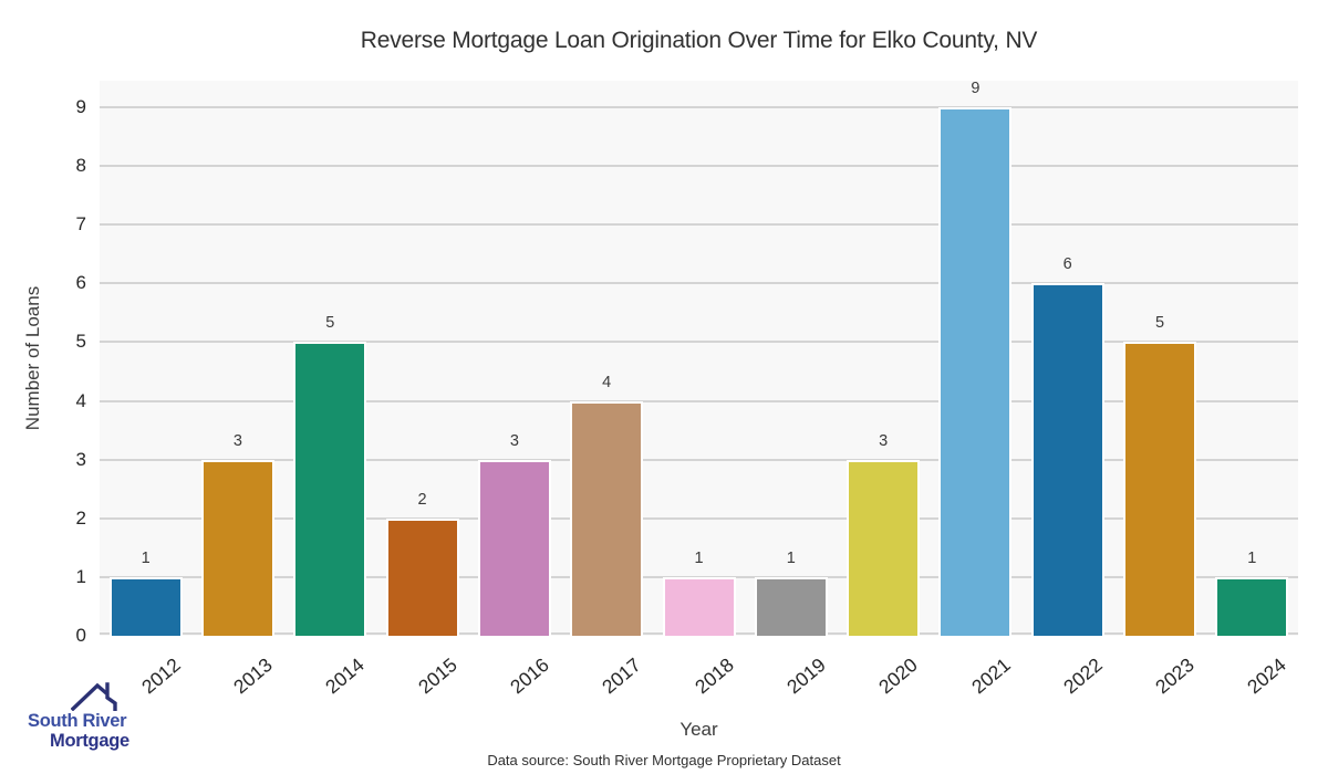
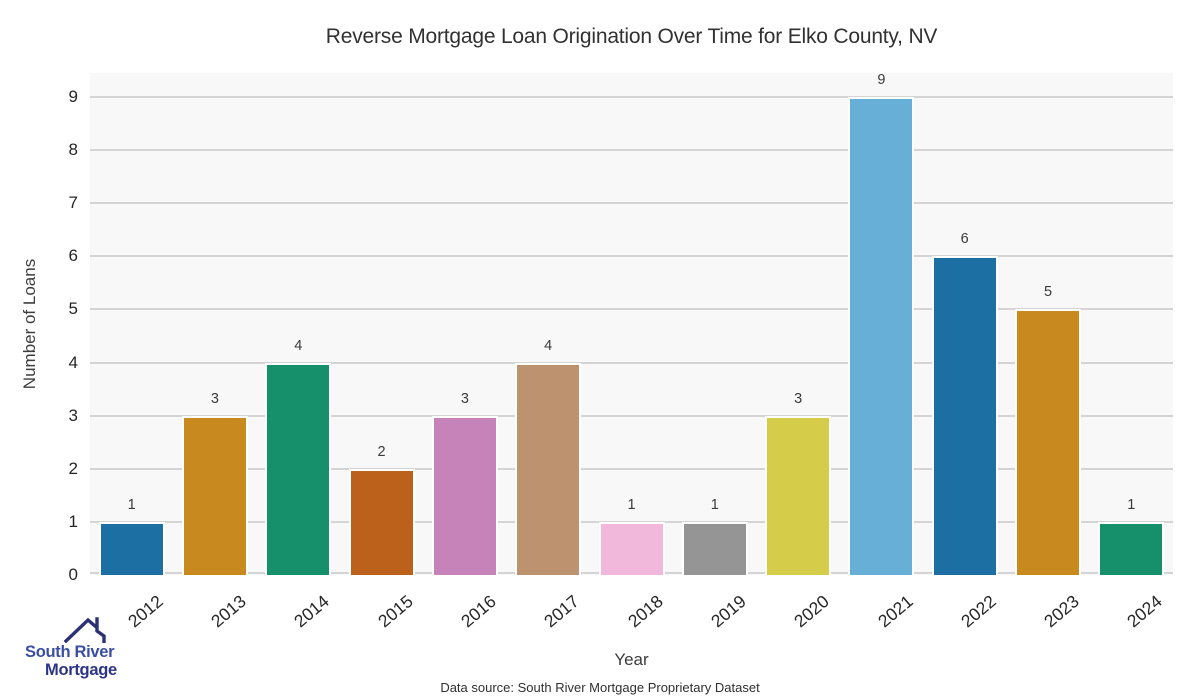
2014: 5 -> 4
